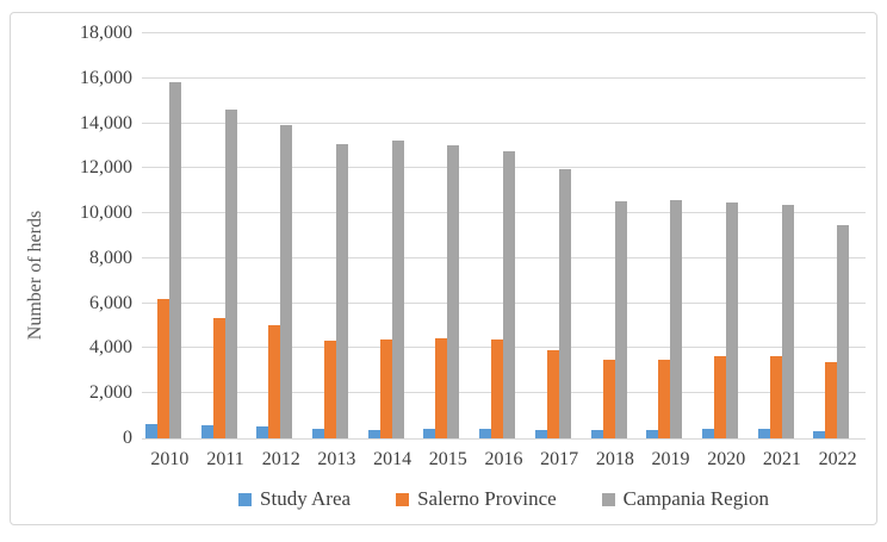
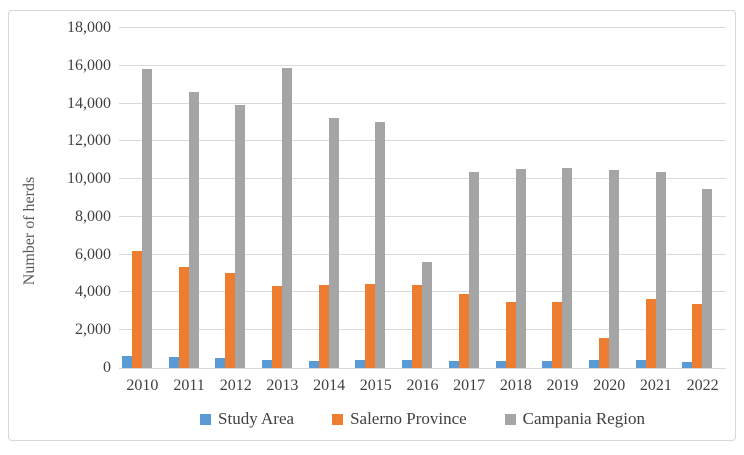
Campania Region/2013: 13100 -> 15900
Campania Region/2016: 12800 -> 5600
Campania Region/2017: 12000 -> 10400
Salerno Province/2020: 3600 -> 1600
